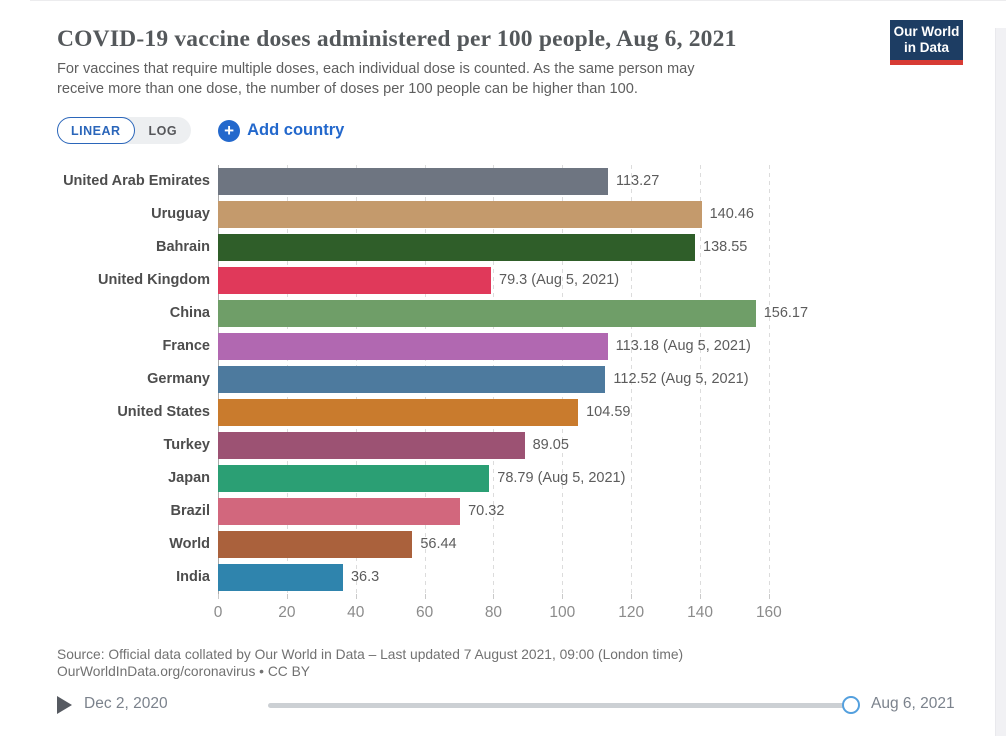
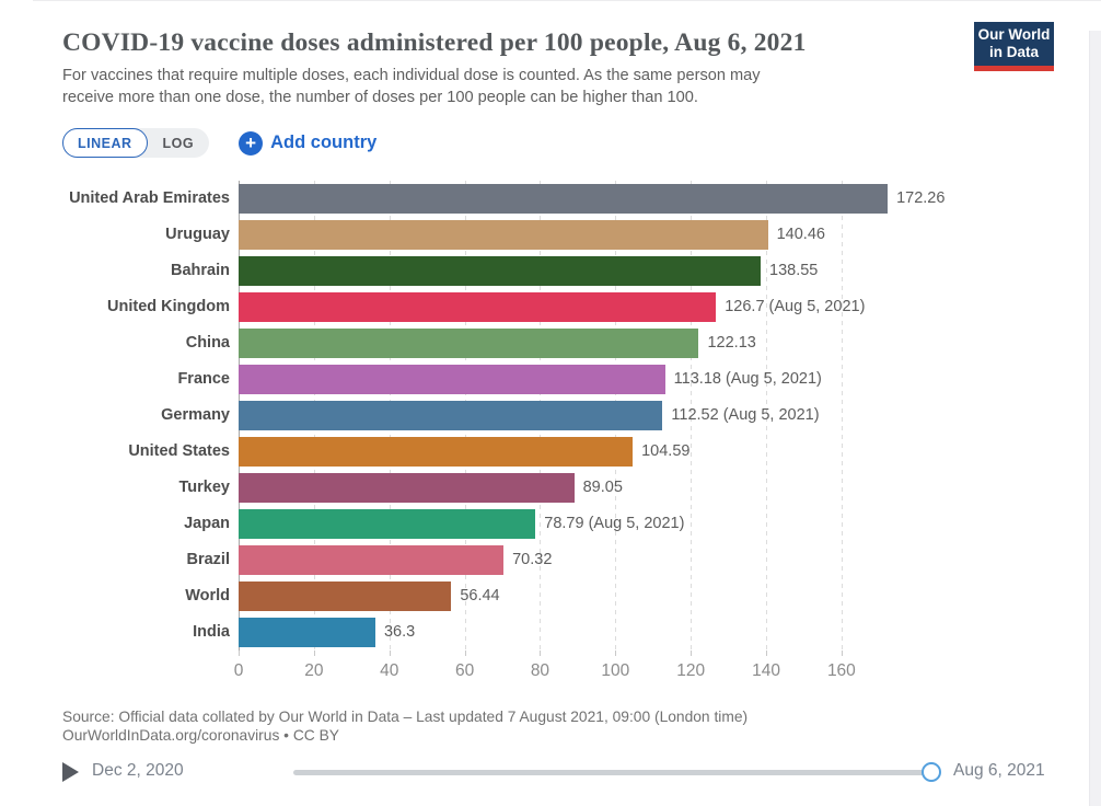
United Arab Emirates: 113.27 -> 172.26
United Kingdom: 79.3 -> 126.7
China: 156.17 -> 122.13
